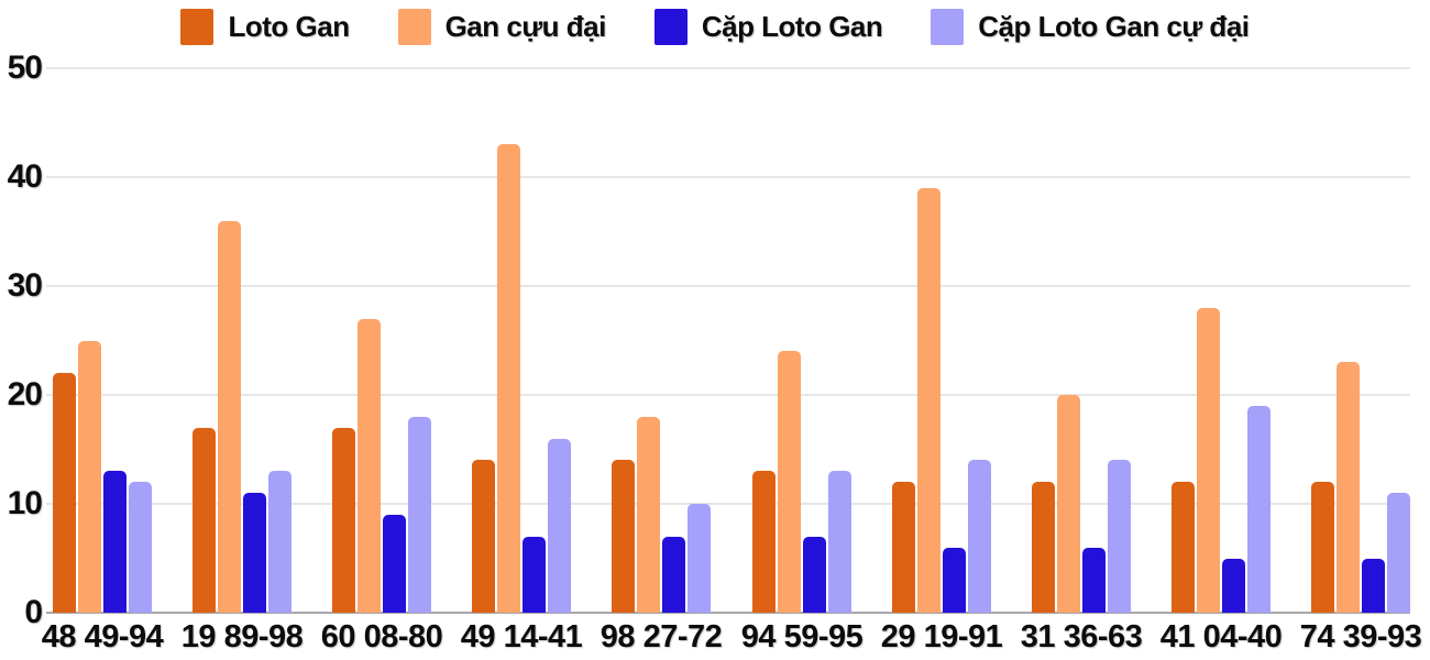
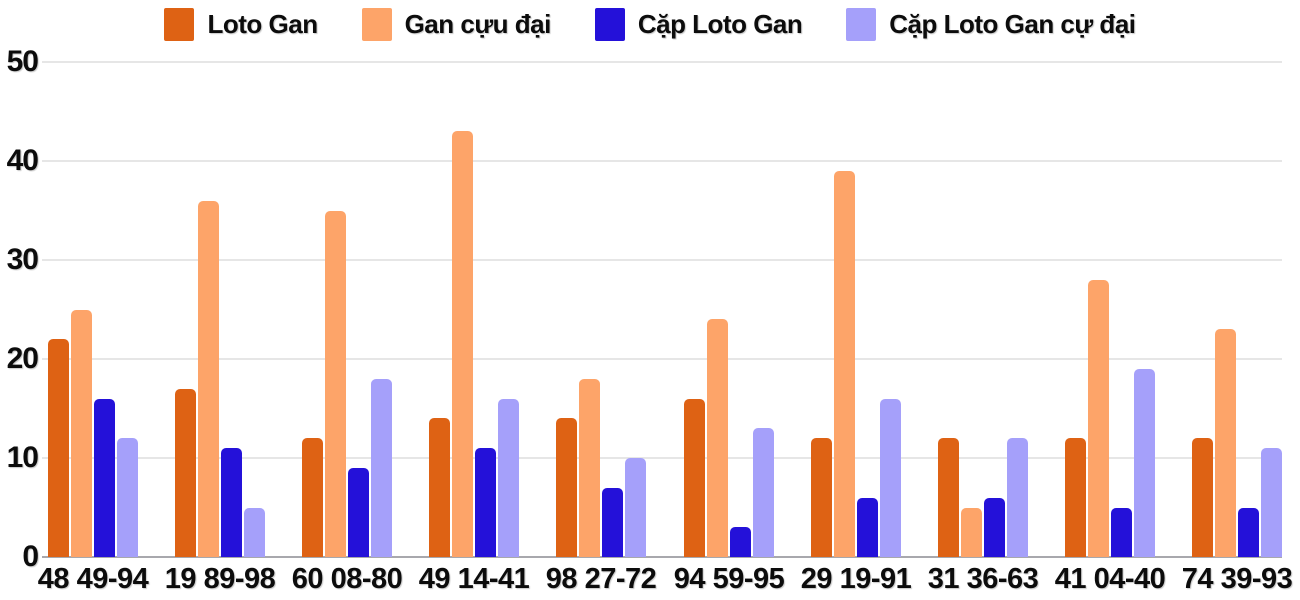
Cặp Loto Gan/48 49-94: 13 -> 16
Cặp Loto Gan cự đại/19 89-98: 13 -> 5
Loto Gan/60 08-80: 17 -> 12
Gan cựu đại/60 08-80: 27 -> 35
Cặp Loto Gan/49 14-41: 7 -> 11
Loto Gan/94 59-95: 13 -> 16
Cặp Loto Gan/94 59-95: 7 -> 3
Cặp Loto Gan cự đại/29 19-91: 14 -> 16
Gan cựu đại/31 36-63: 20 -> 5
Cặp Loto Gan cự đại/31 36-63: 14 -> 12
